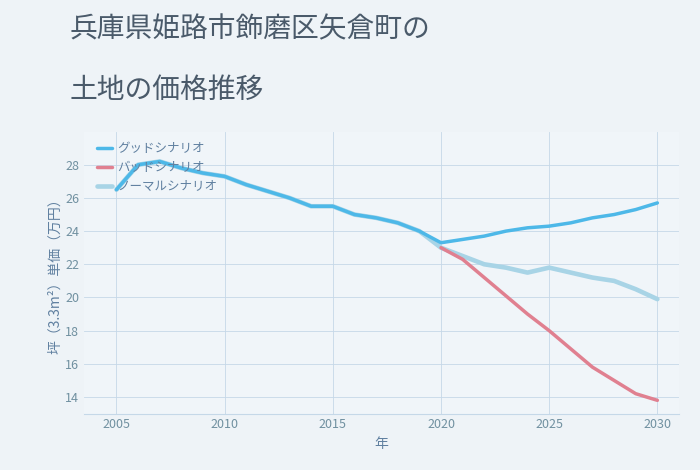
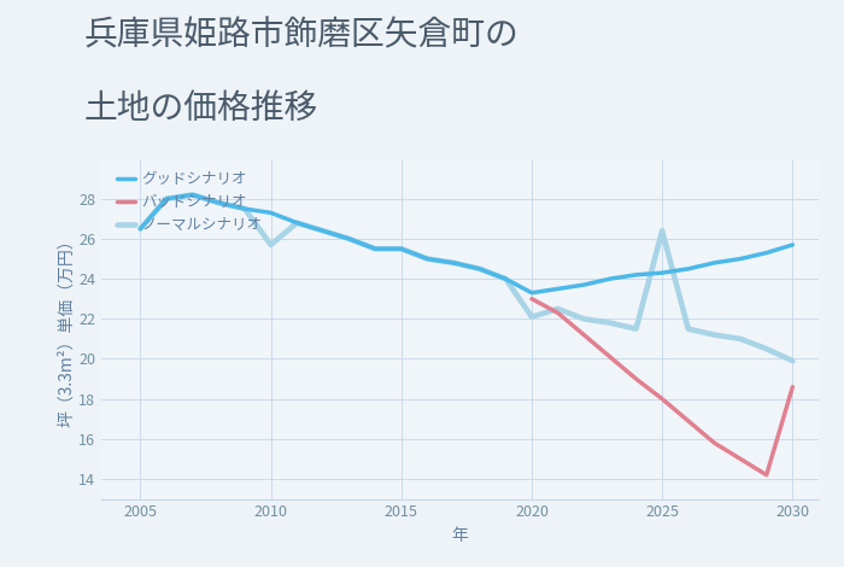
ノーマルシナリオ/2010: 27.3 -> 25.7
ノーマルシナリオ/2020: 23.0 -> 22.1
ノーマルシナリオ/2025: 21.8 -> 26.4
バッドシナリオ/2030: 13.8 -> 18.6
